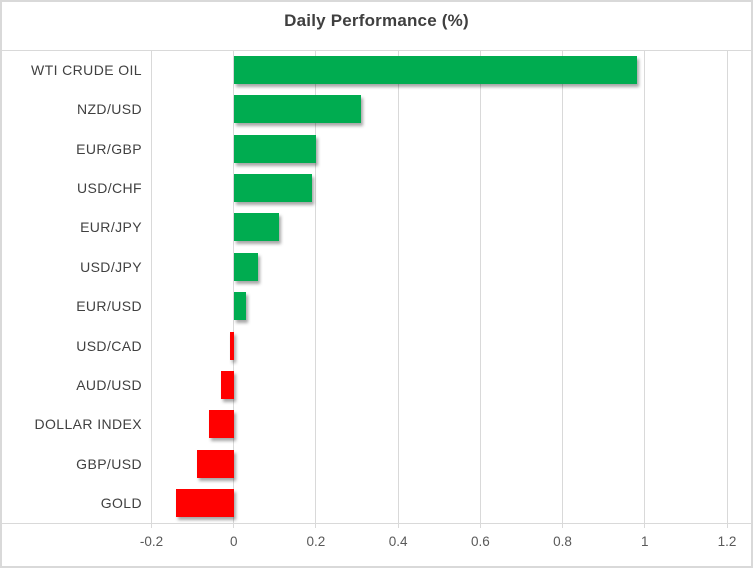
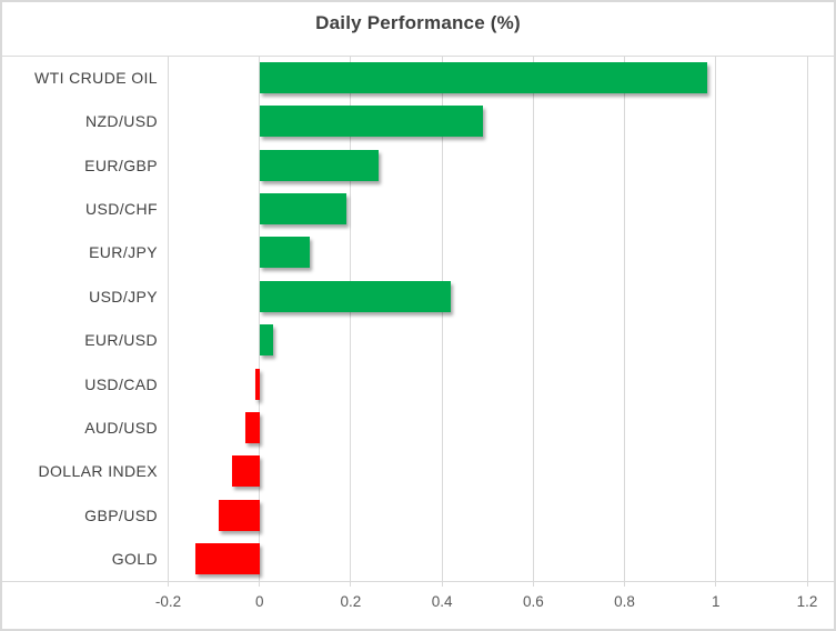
NZD/USD: 0.31 -> 0.49
EUR/GBP: 0.20 -> 0.26
USD/JPY: 0.06 -> 0.42
